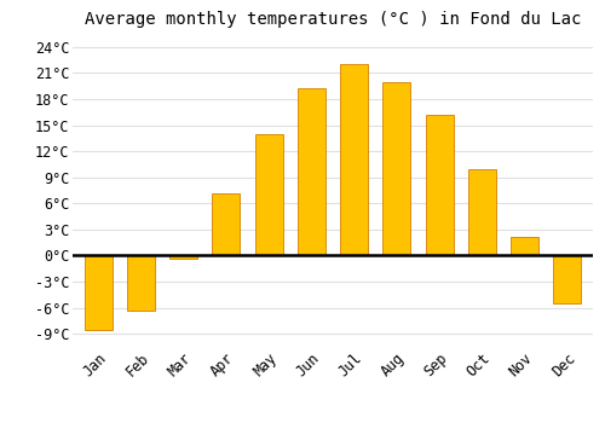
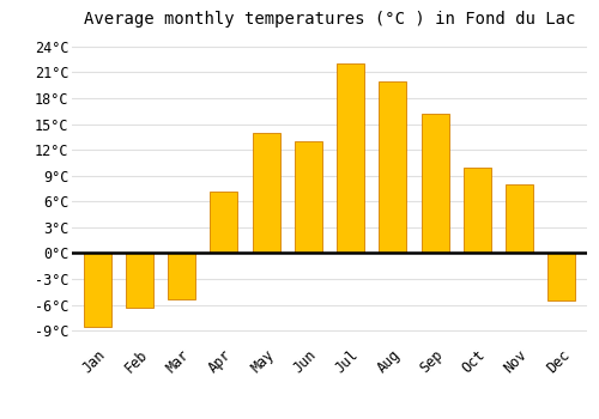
Mar: -0.4°C -> -5.4°C
Jun: 19.3°C -> 13.0°C
Nov: 2.2°C -> 8.0°C
